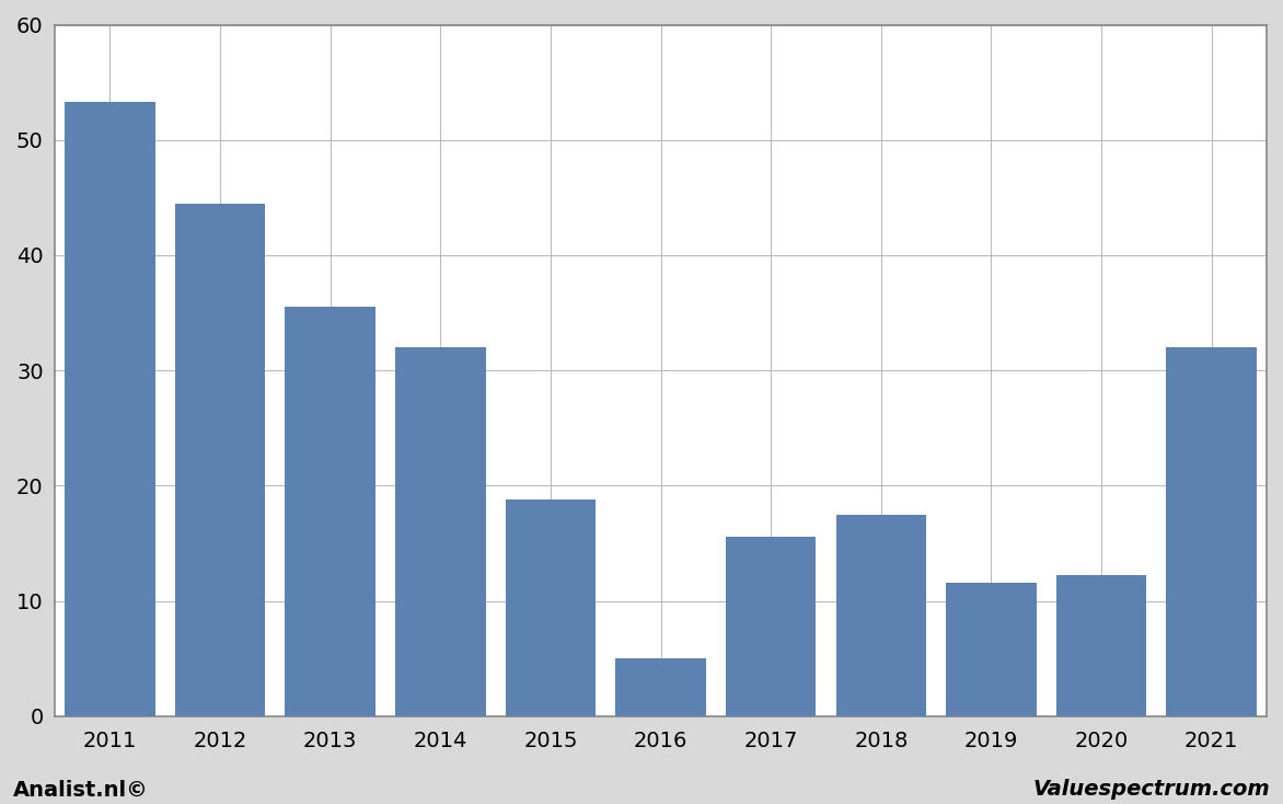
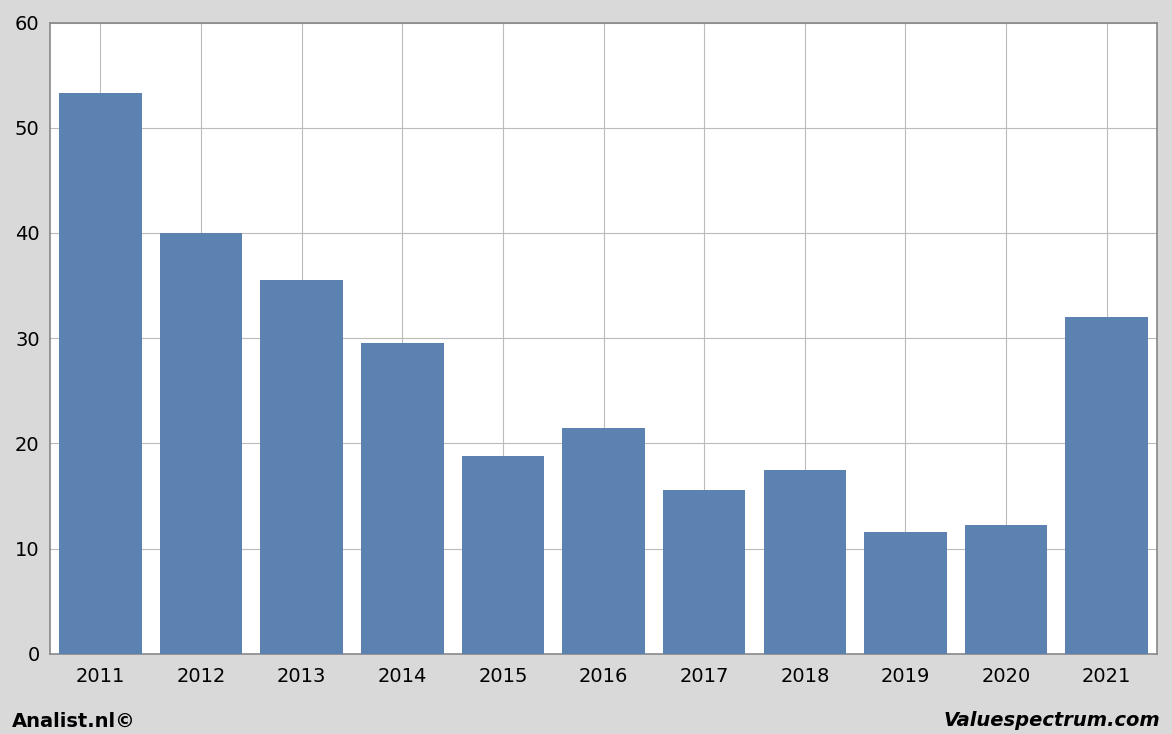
2012: 44.5 -> 40.0
2014: 32.0 -> 29.5
2016: 5.0 -> 21.5
